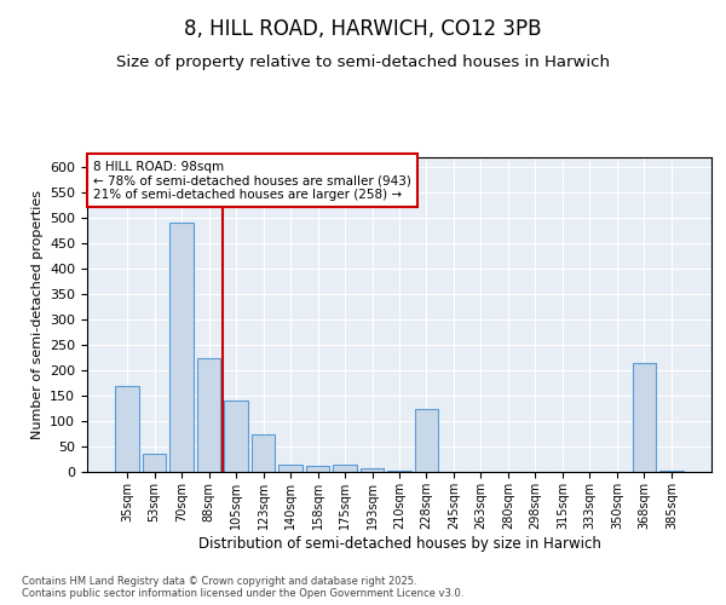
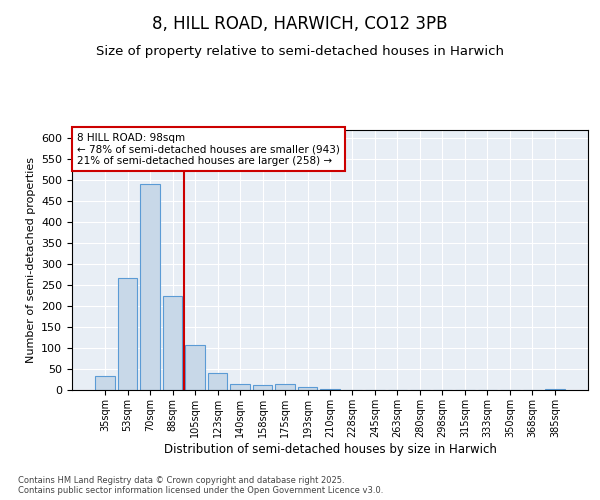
35sqm: 170 -> 33
53sqm: 35 -> 267
105sqm: 140 -> 108
123sqm: 75 -> 40
228sqm: 125 -> 1
368sqm: 215 -> 1
